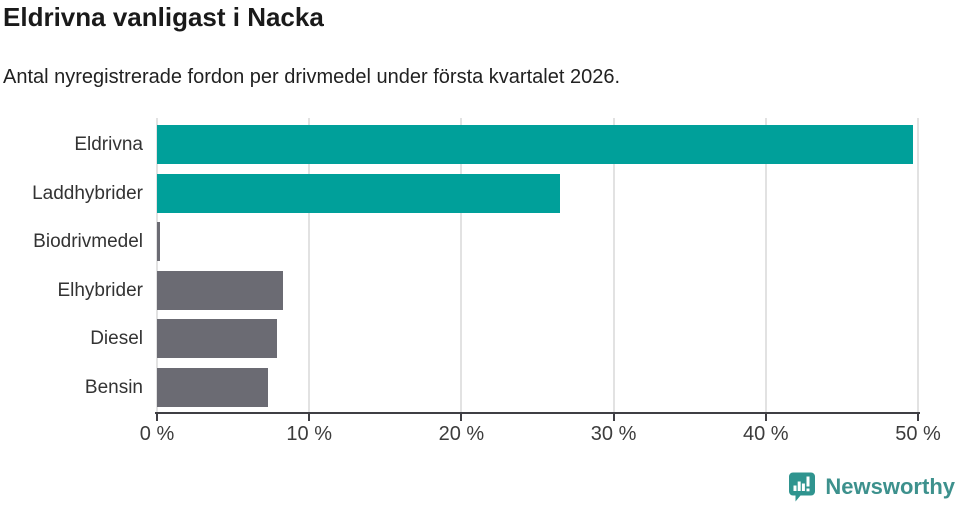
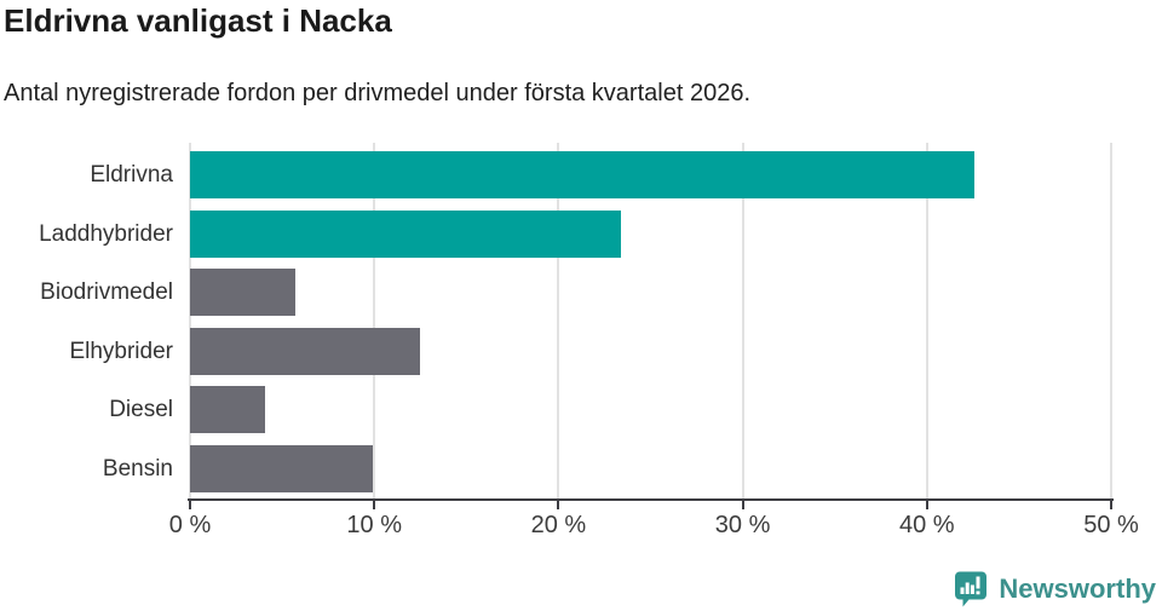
Eldrivna: 49.7% -> 42.6%
Laddhybrider: 26.5% -> 23.4%
Biodrivmedel: 0.2% -> 5.7%
Elhybrider: 8.3% -> 12.5%
Diesel: 7.9% -> 4.1%
Bensin: 7.3% -> 9.9%
